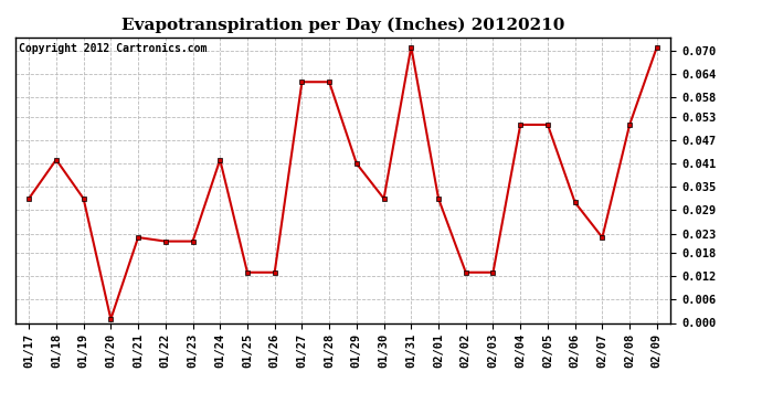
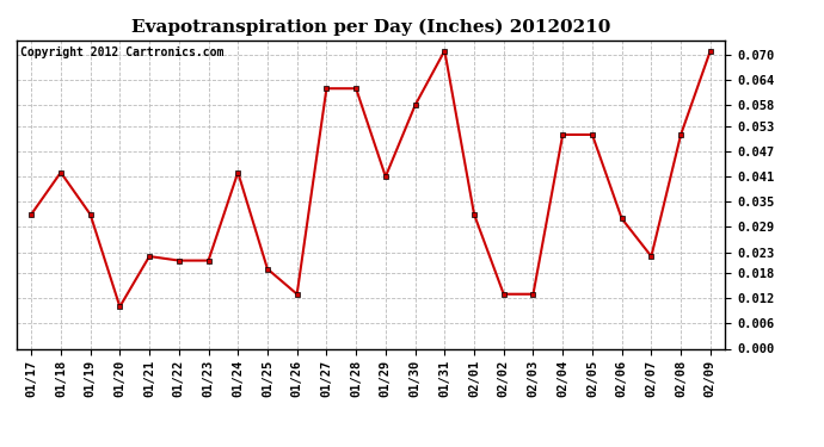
01/20: 0.001 -> 0.010
01/25: 0.013 -> 0.019
01/30: 0.032 -> 0.058
